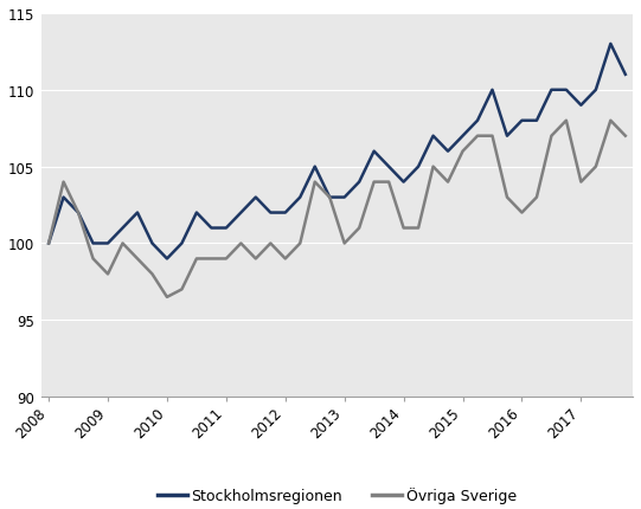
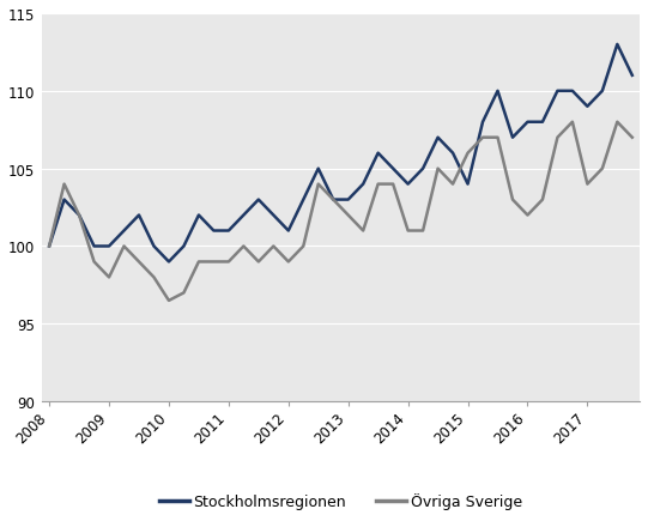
Stockholmsregionen/2012: 102 -> 101
Övriga Sverige/2013: 100.0 -> 102.0
Stockholmsregionen/2015: 107 -> 104
